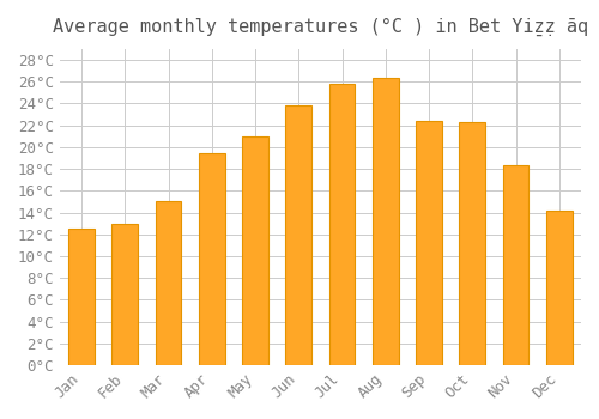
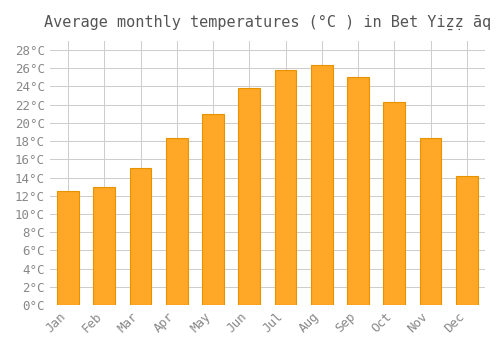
Apr: 19.4°C -> 18.3°C
Sep: 22.4°C -> 25.0°C
